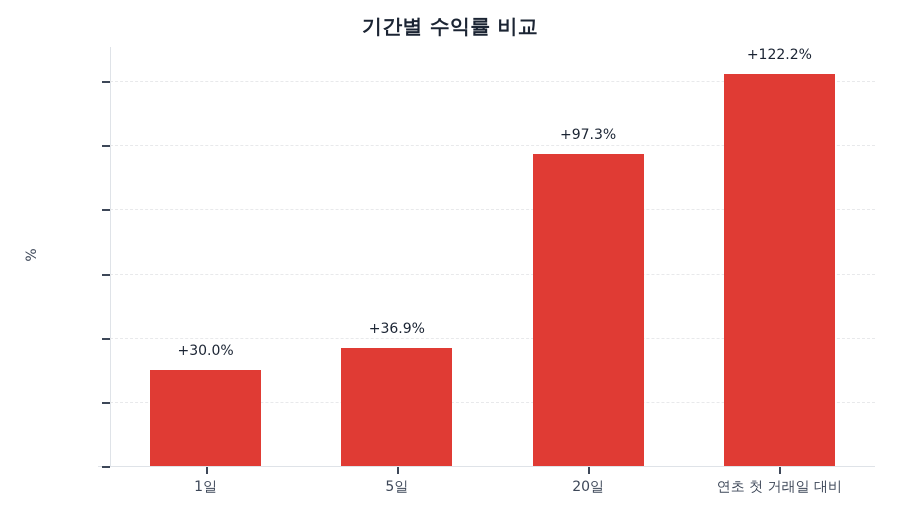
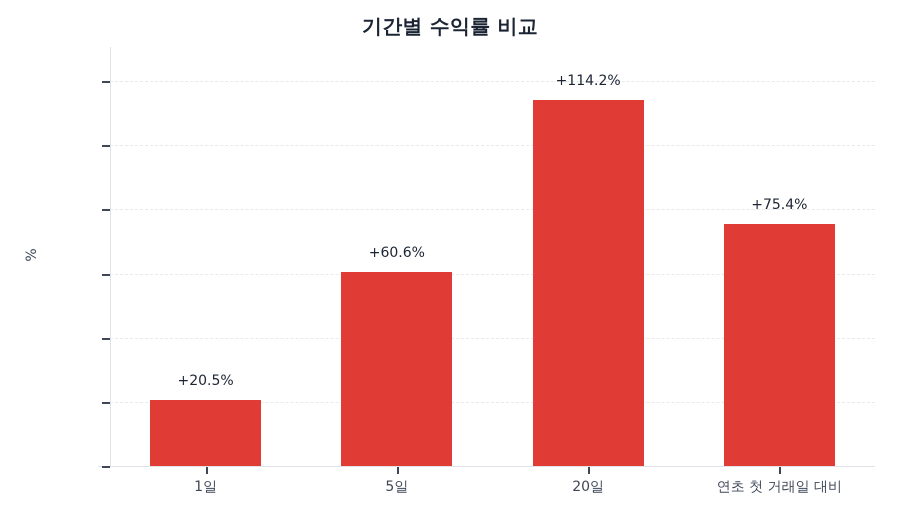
1일: +30.0% -> +20.5%
5일: +36.9% -> +60.6%
20일: +97.3% -> +114.2%
연초 첫 거래일 대비: +122.2% -> +75.4%
